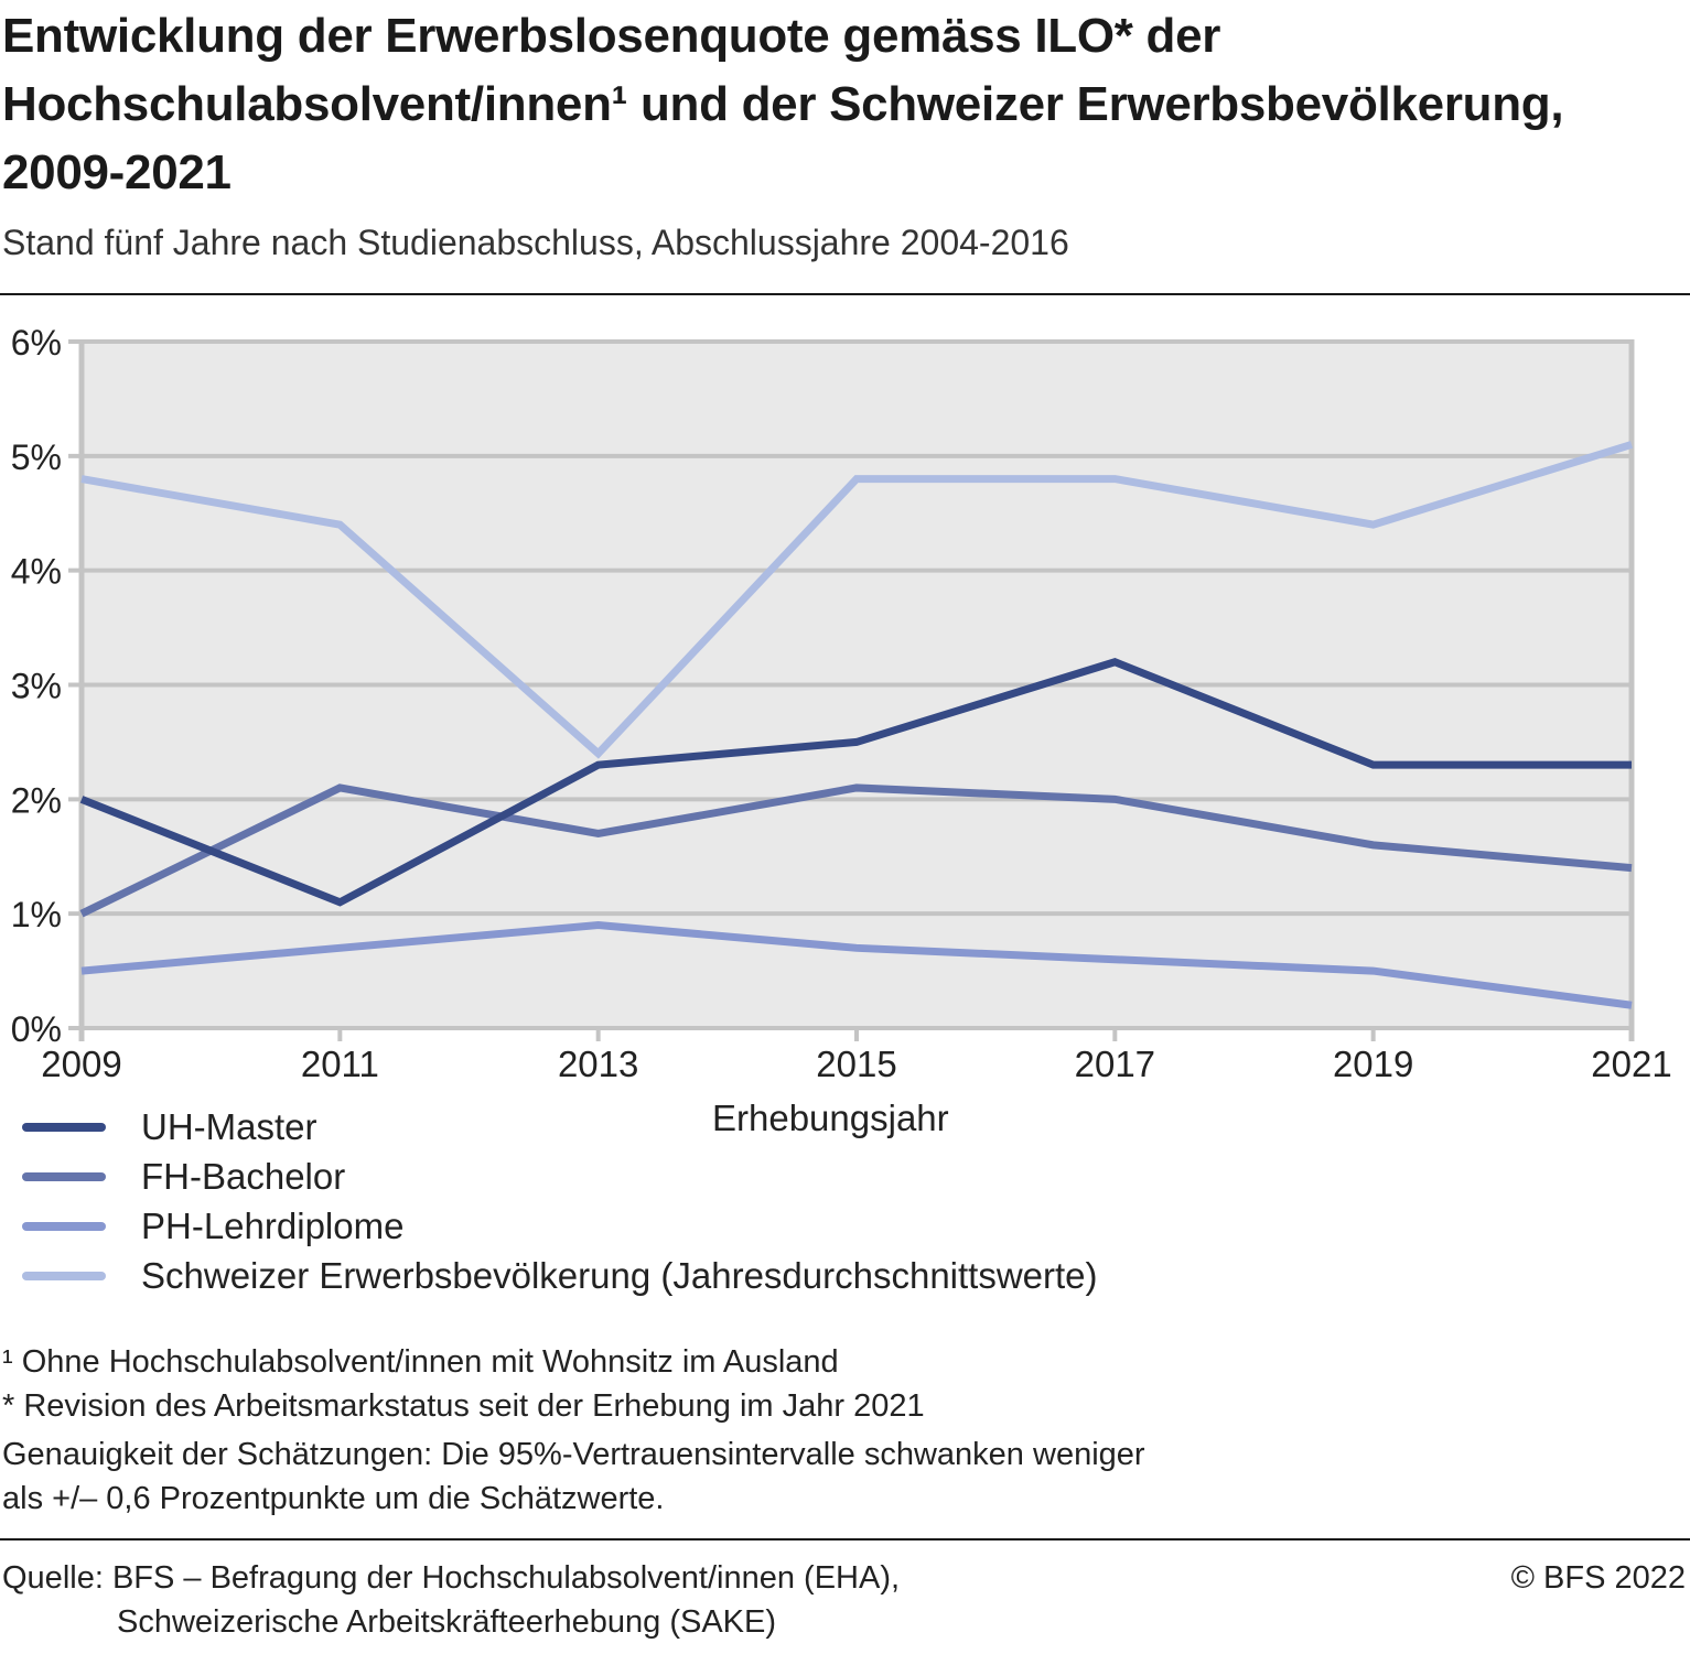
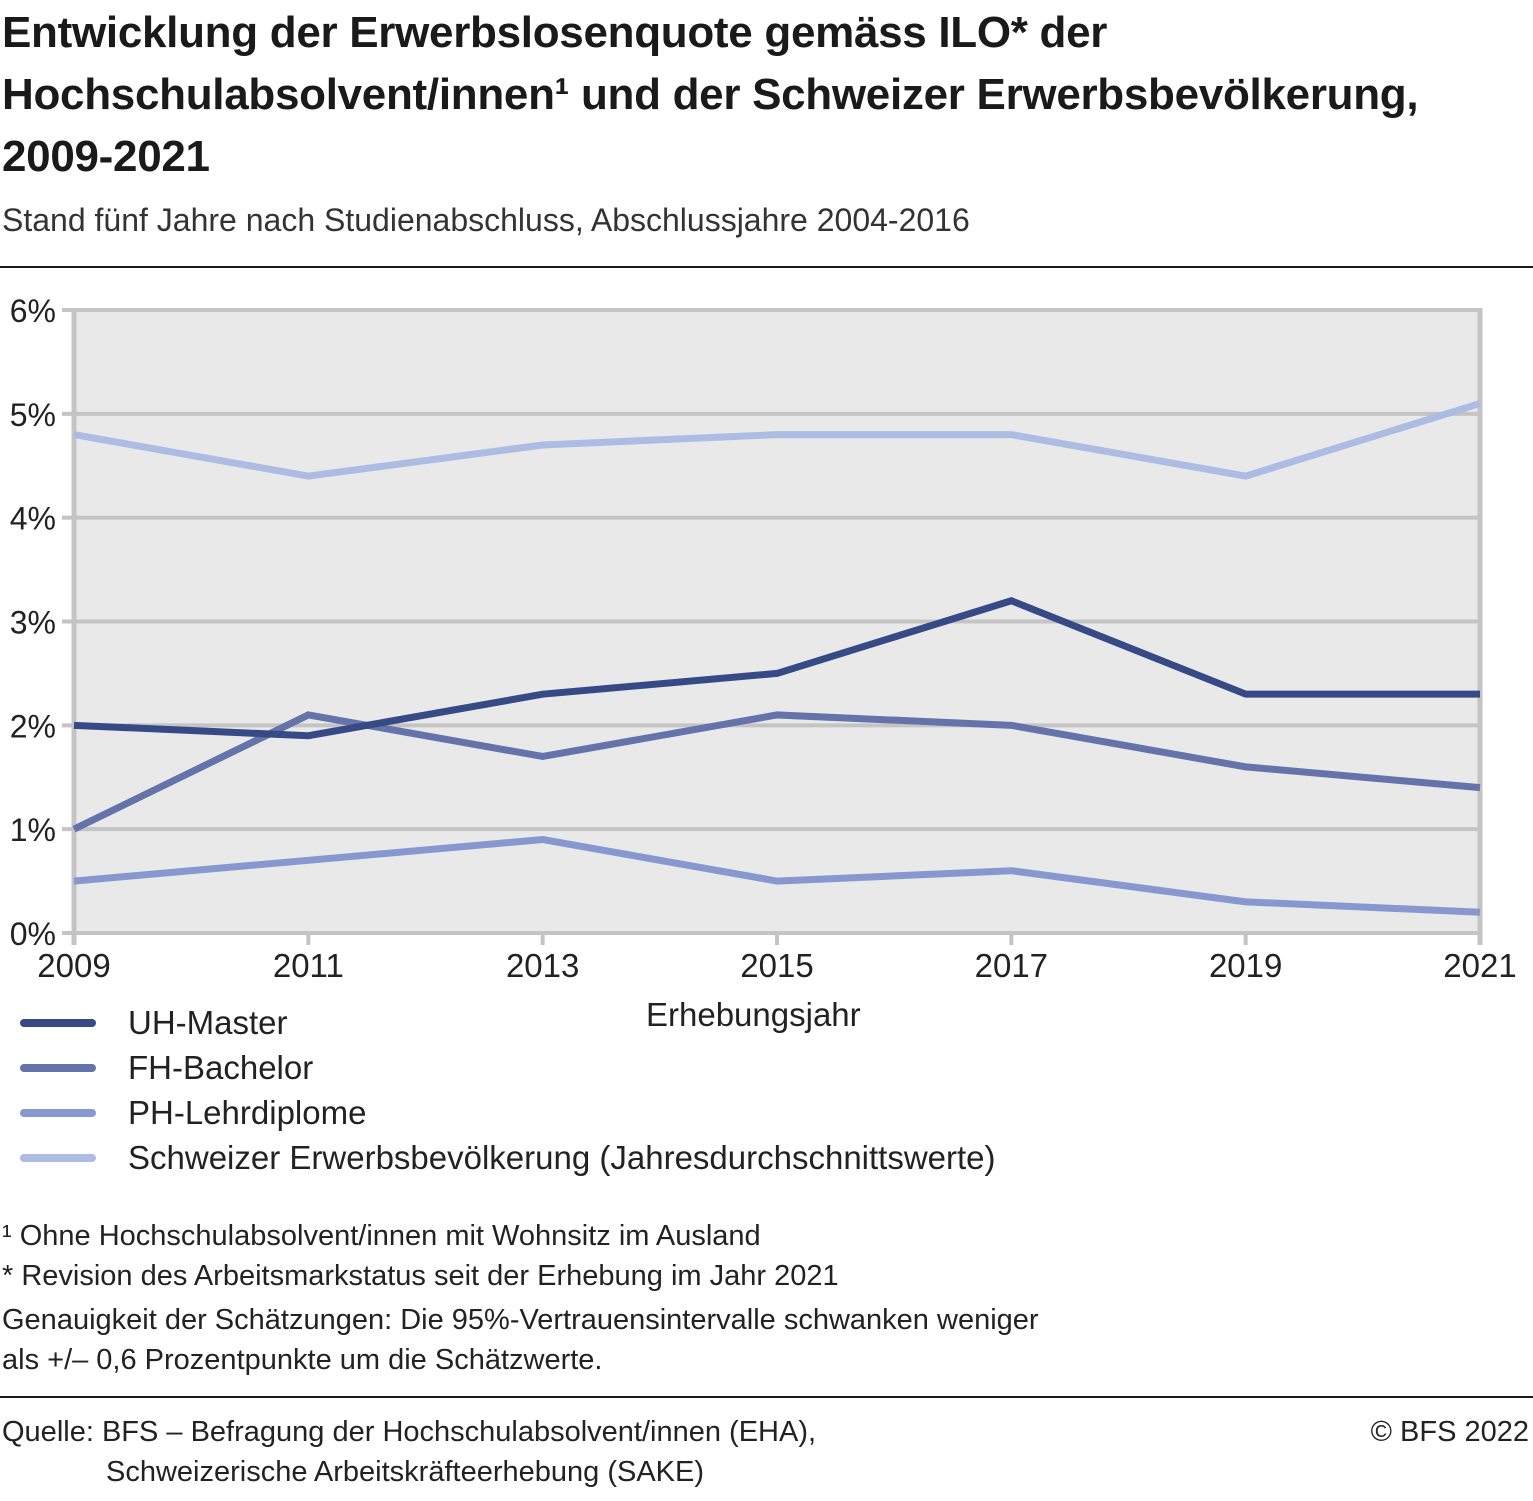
UH-Master/2011: 1.1% -> 1.9%
Schweizer Erwerbsbevölkerung (Jahresdurchschnittswerte)/2013: 2.4% -> 4.7%
PH-Lehrdiplome/2015: 0.7% -> 0.5%
PH-Lehrdiplome/2019: 0.5% -> 0.3%
